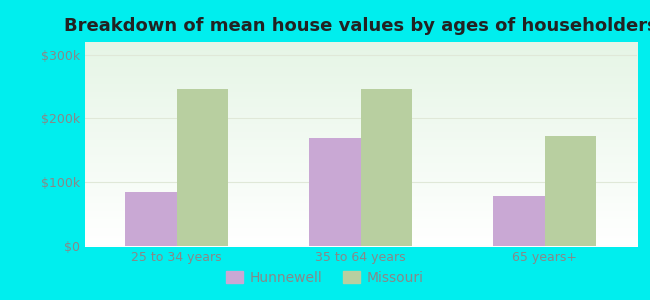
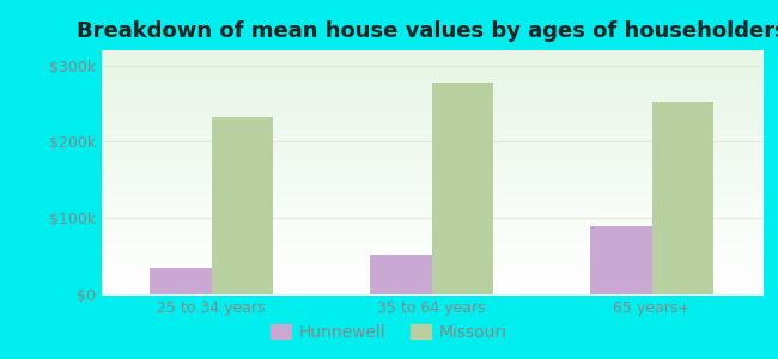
Hunnewell/25 to 34 years: $84k -> $35k
Missouri/25 to 34 years: $246k -> $232k
Hunnewell/35 to 64 years: $170k -> $52k
Missouri/35 to 64 years: $246k -> $278k
Hunnewell/65 years+: $78k -> $90k
Missouri/65 years+: $172k -> $252k
